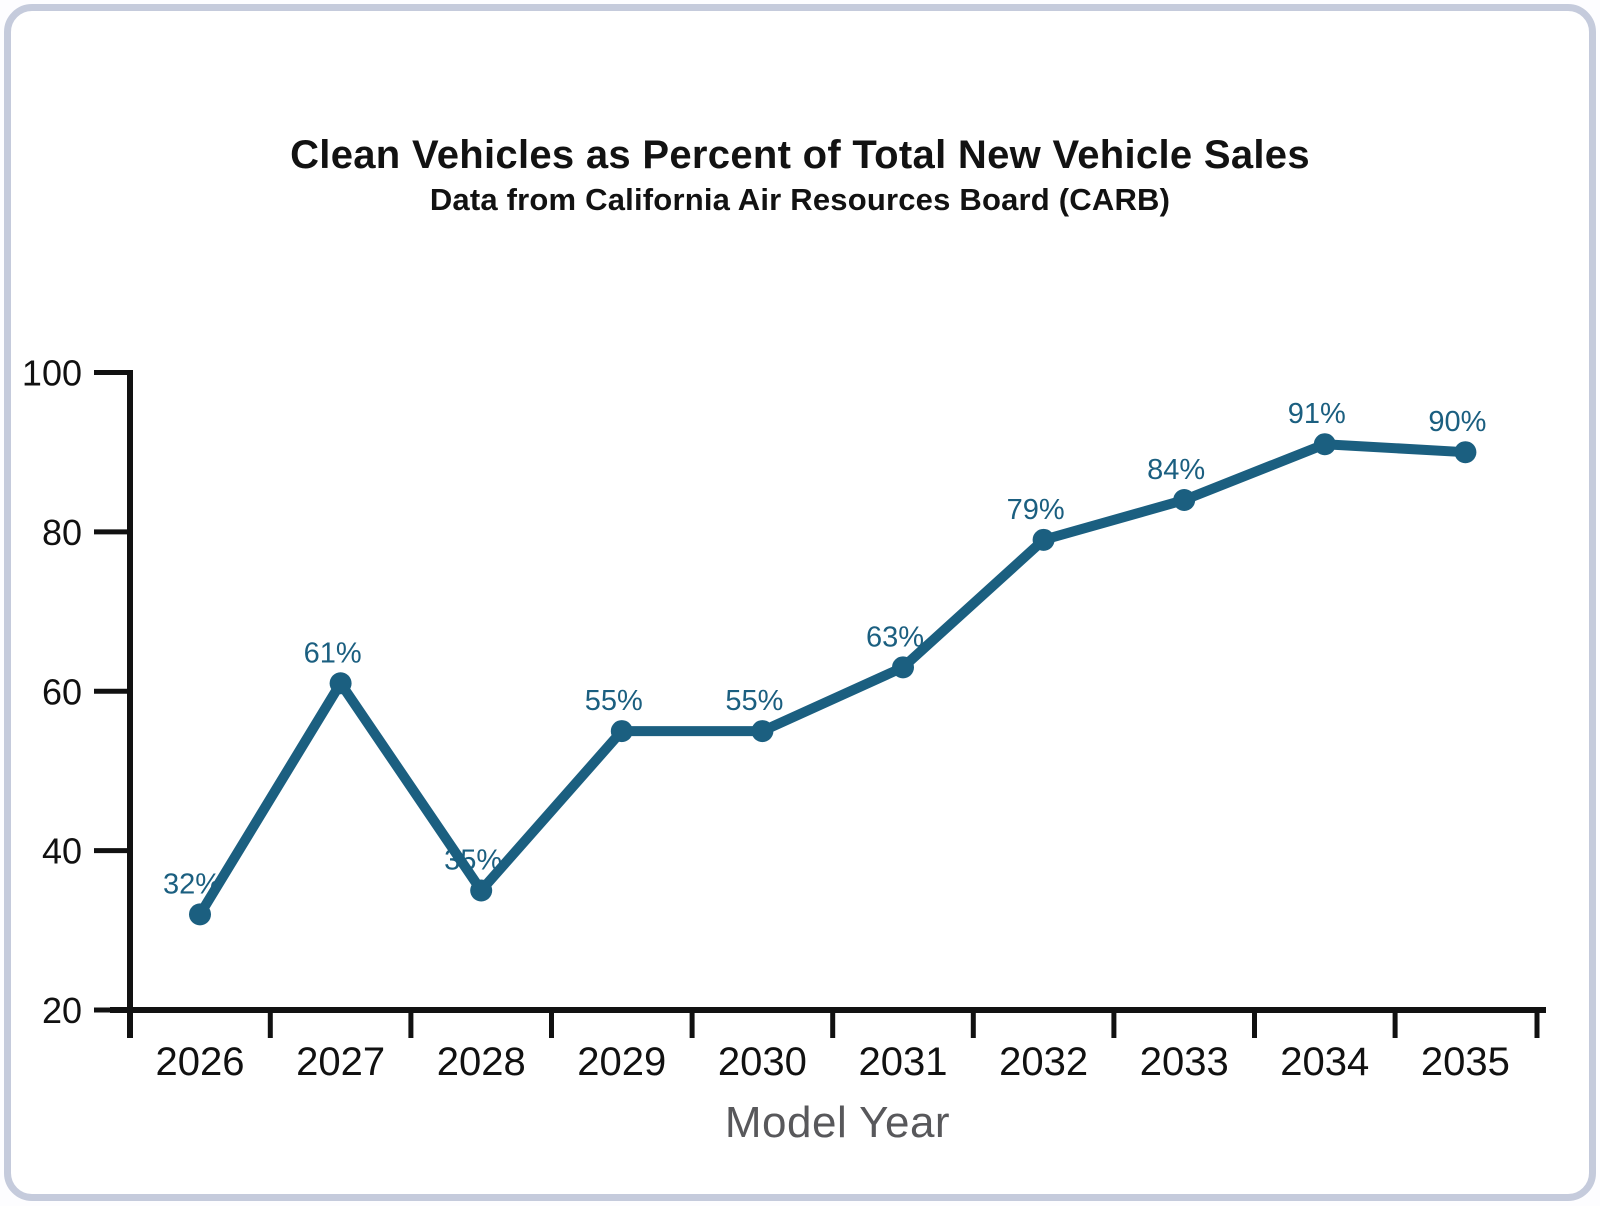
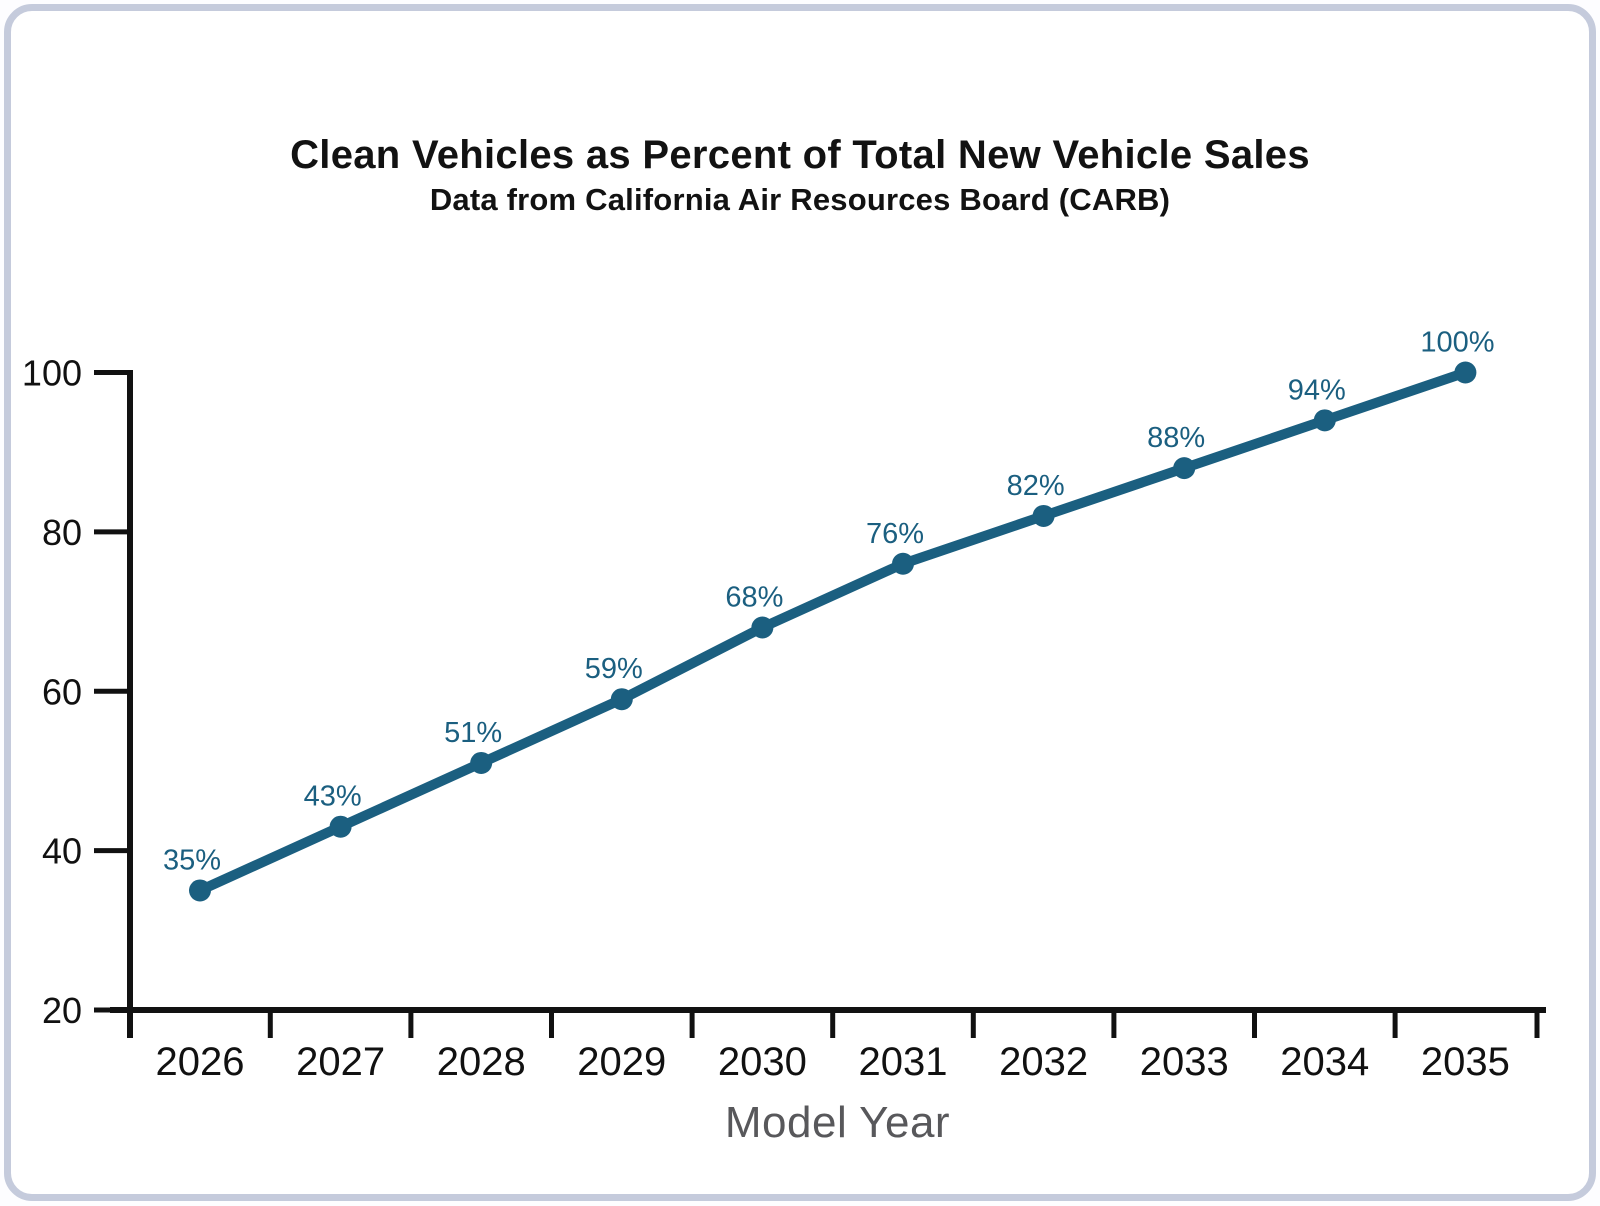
2026: 32% -> 35%
2027: 61% -> 43%
2028: 35% -> 51%
2029: 55% -> 59%
2030: 55% -> 68%
2031: 63% -> 76%
2032: 79% -> 82%
2033: 84% -> 88%
2034: 91% -> 94%
2035: 90% -> 100%
